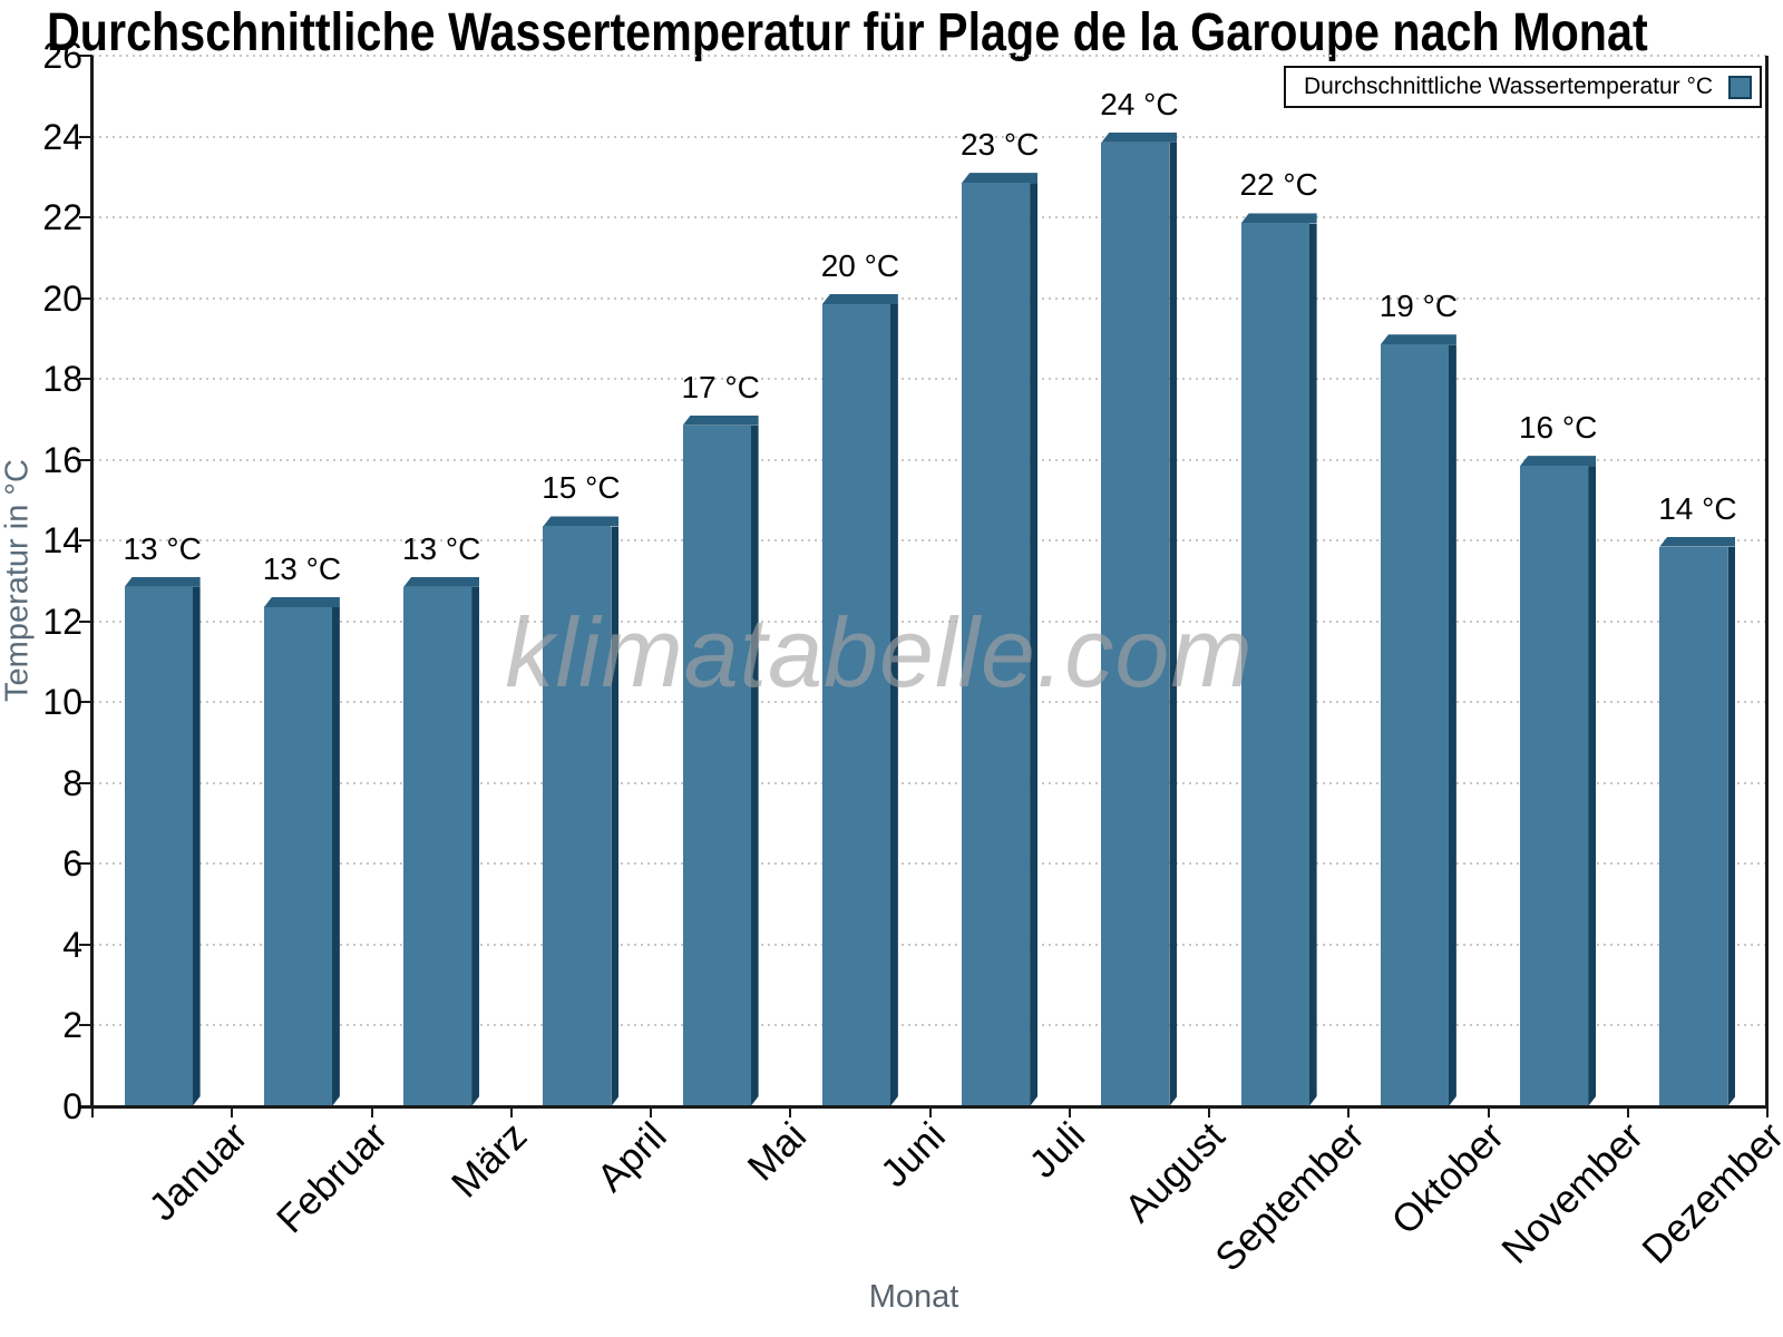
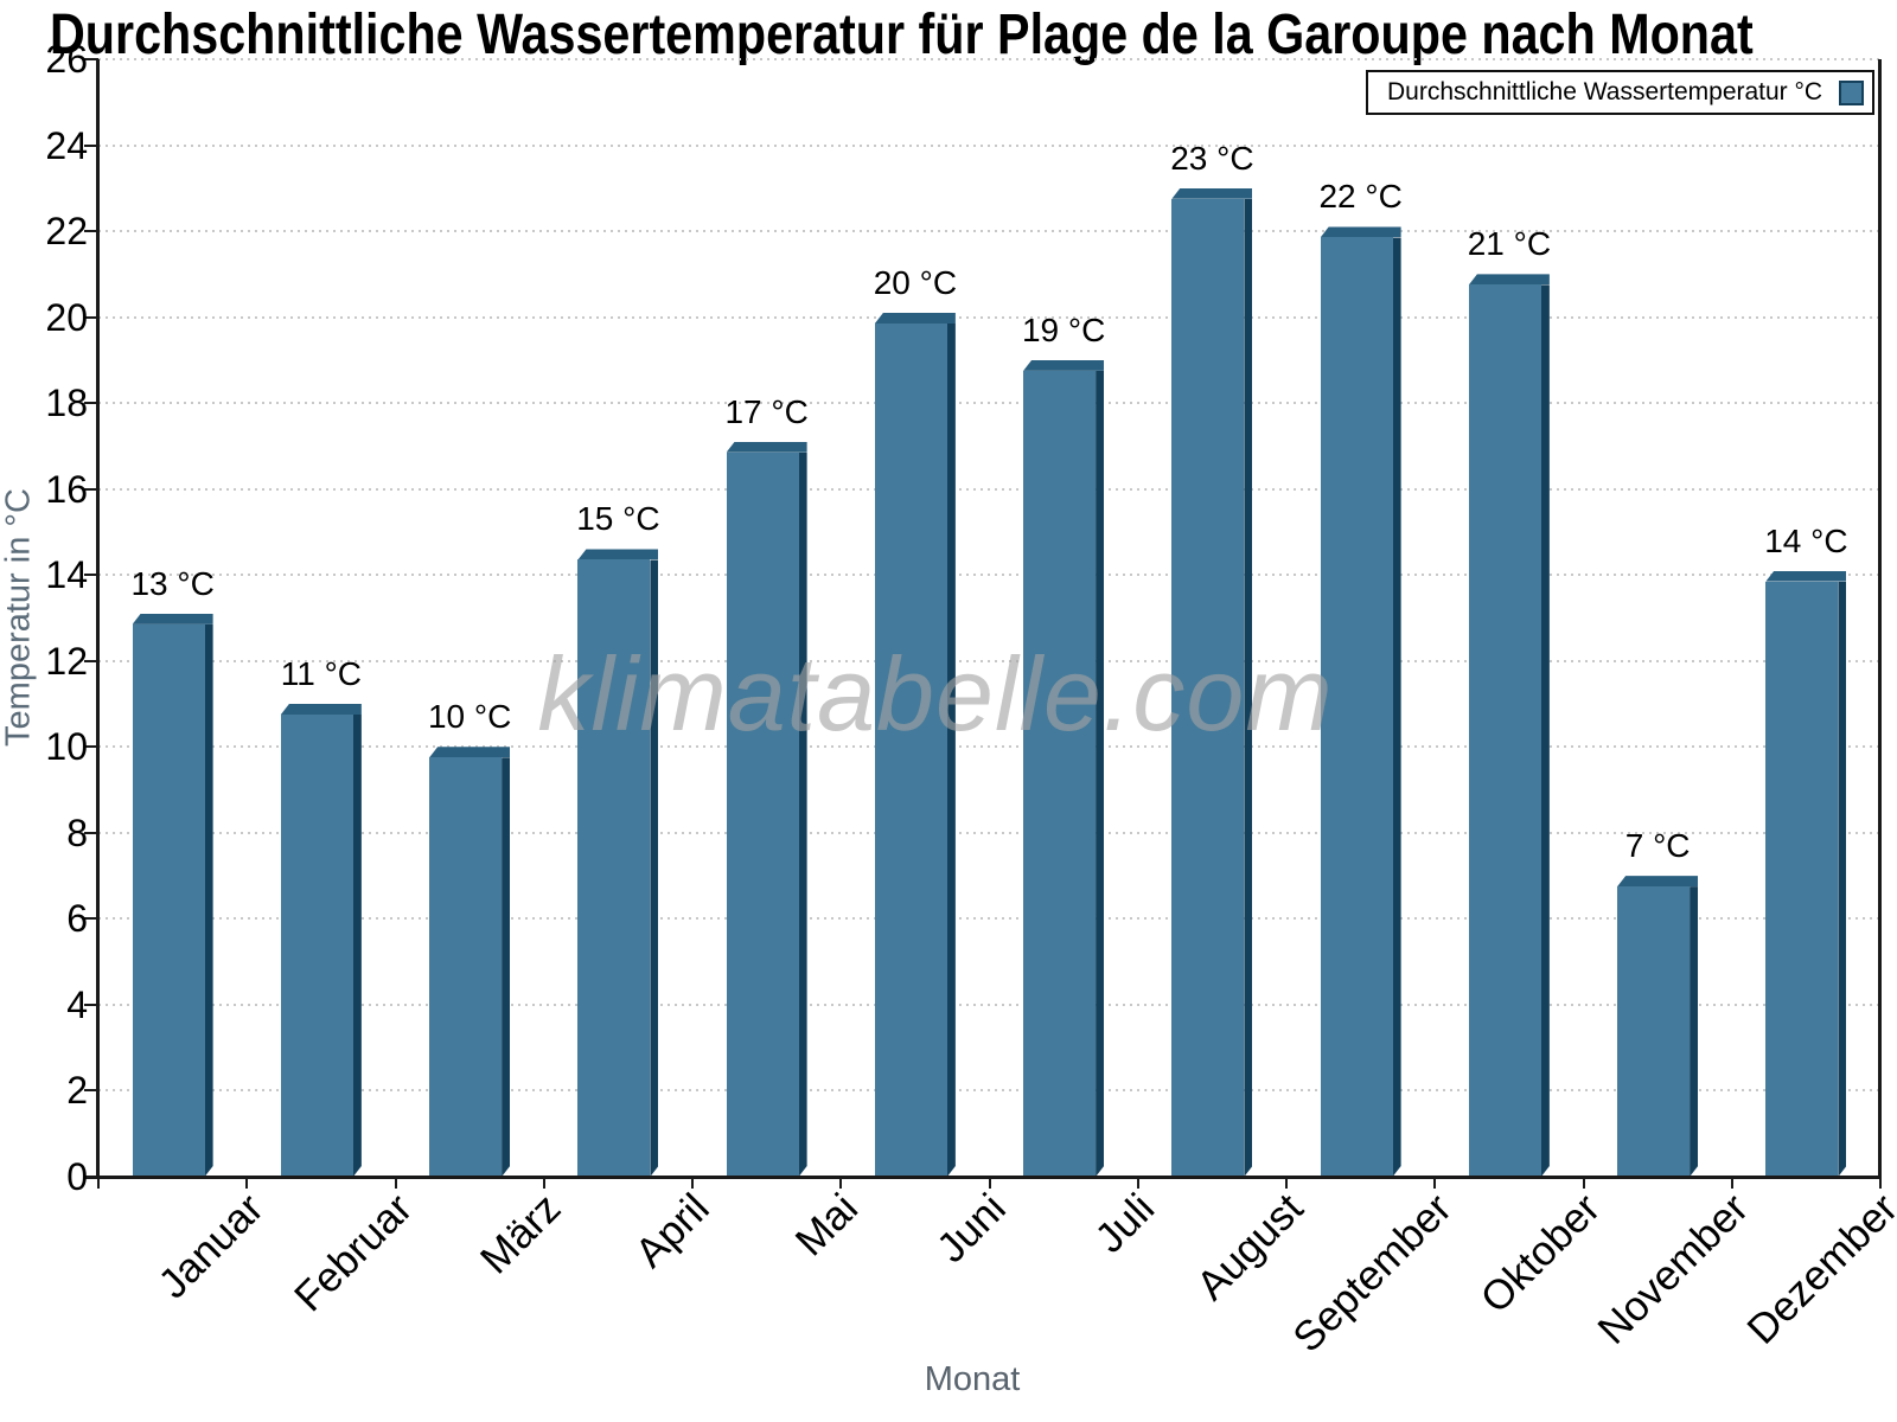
Februar: 13 -> 11
März: 13 -> 10
Juli: 23 -> 19
August: 24 -> 23
Oktober: 19 -> 21
November: 16 -> 7
